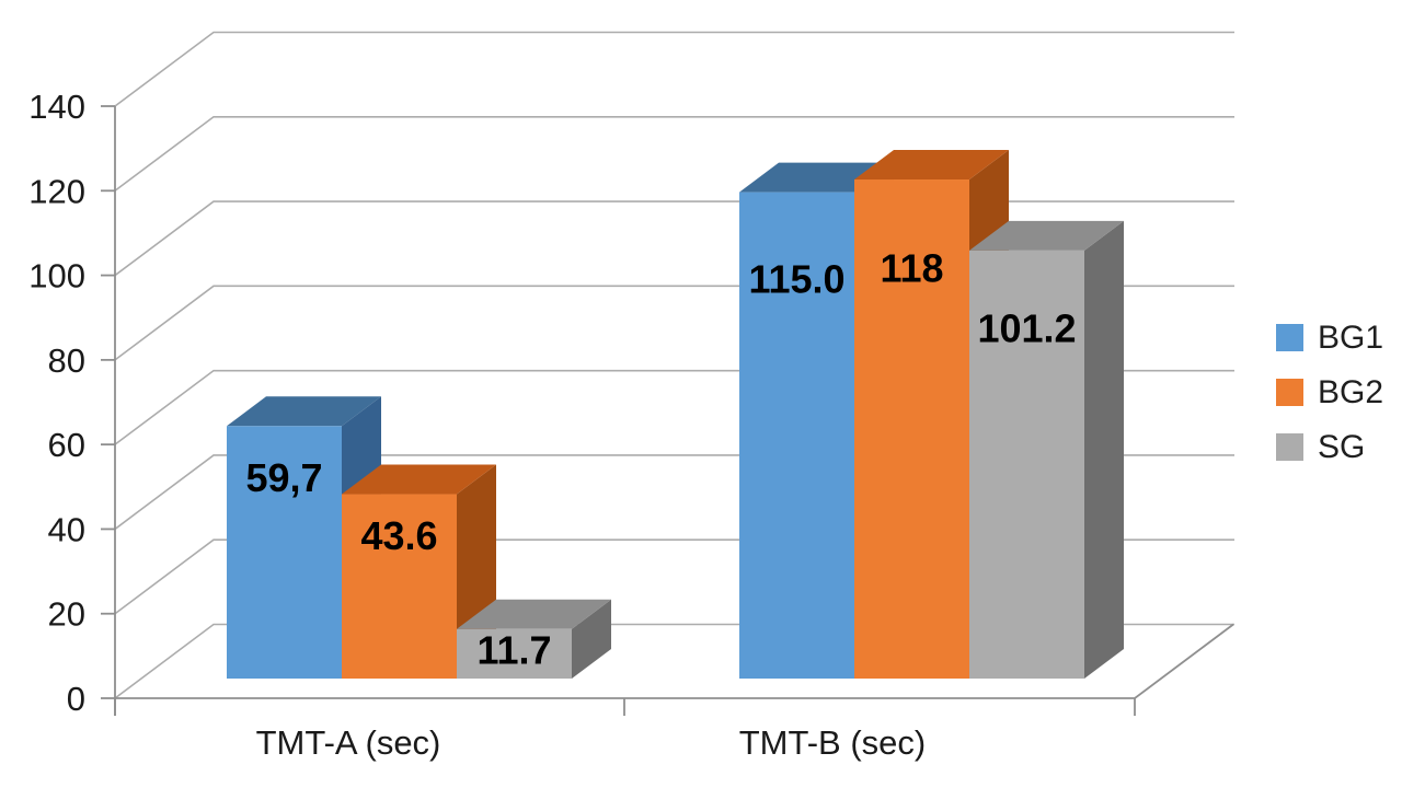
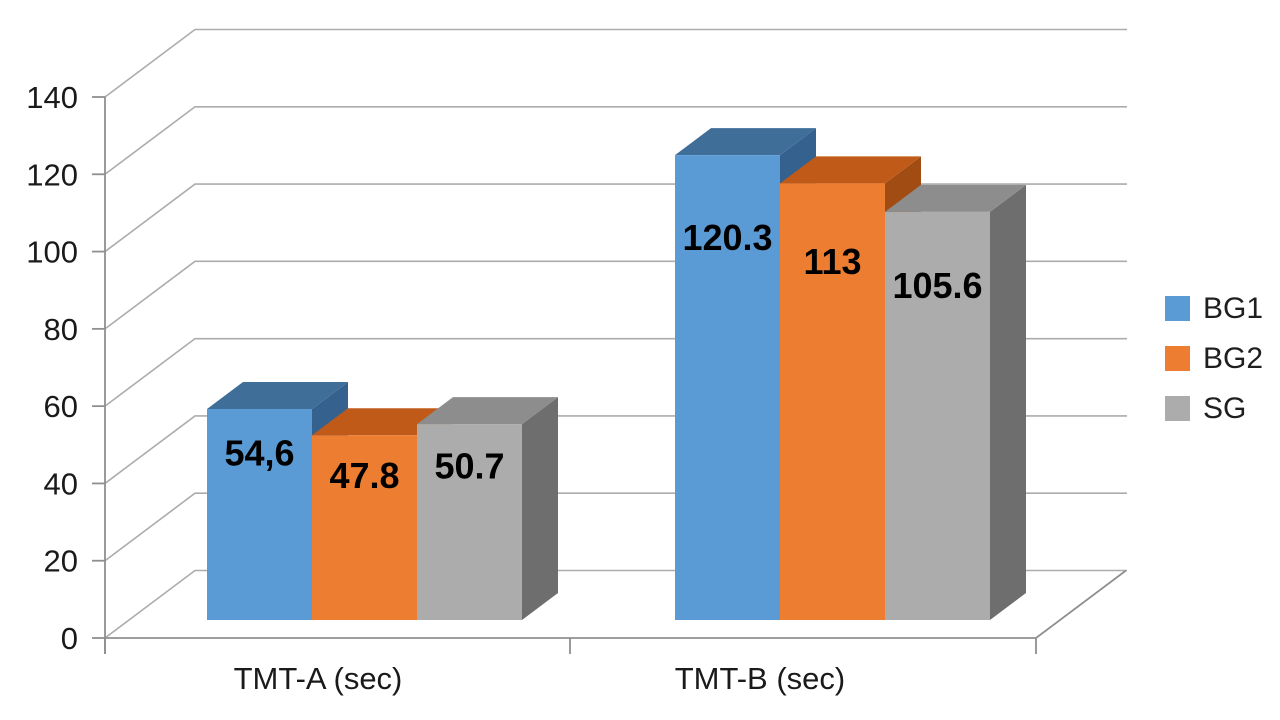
BG1/TMT-A (sec): 59,7 -> 54,6
BG2/TMT-A (sec): 43.6 -> 47.8
SG/TMT-A (sec): 11.7 -> 50.7
BG1/TMT-B (sec): 115.0 -> 120.3
BG2/TMT-B (sec): 118 -> 113
SG/TMT-B (sec): 101.2 -> 105.6
